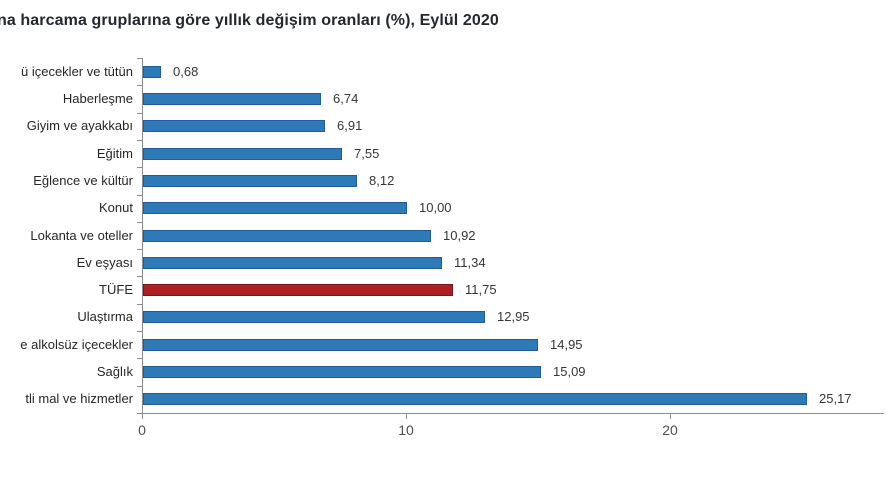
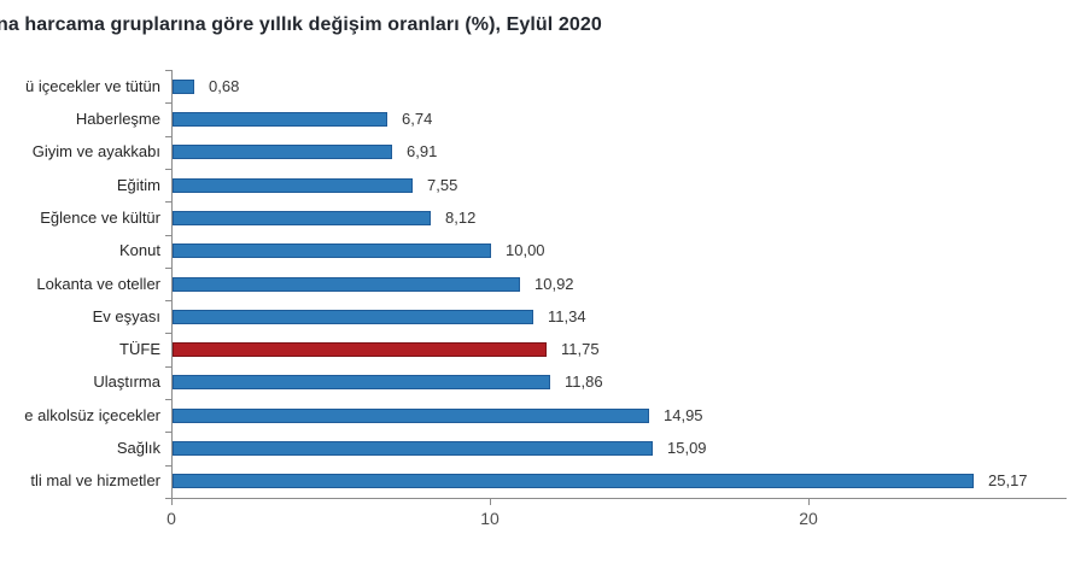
Ulaştırma: 12,95 -> 11,86
